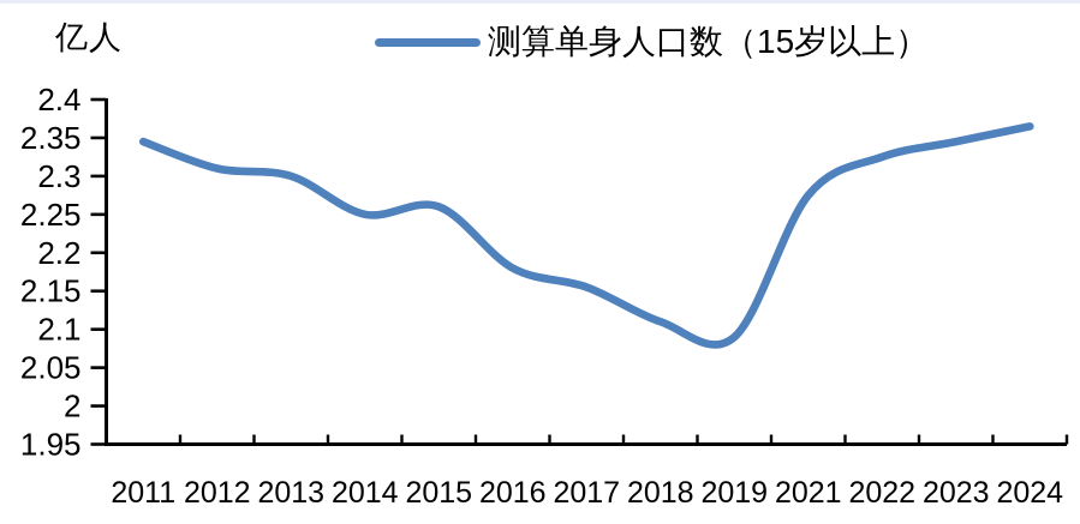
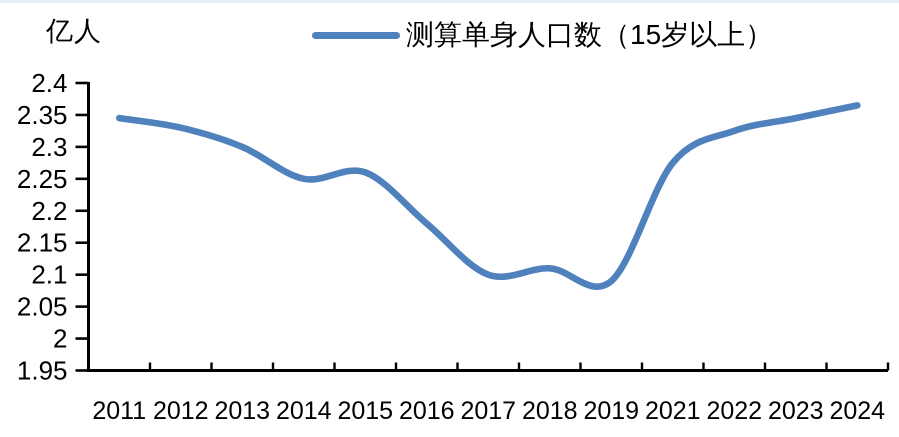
2012: 2.31 -> 2.33
2017: 2.15 -> 2.10
